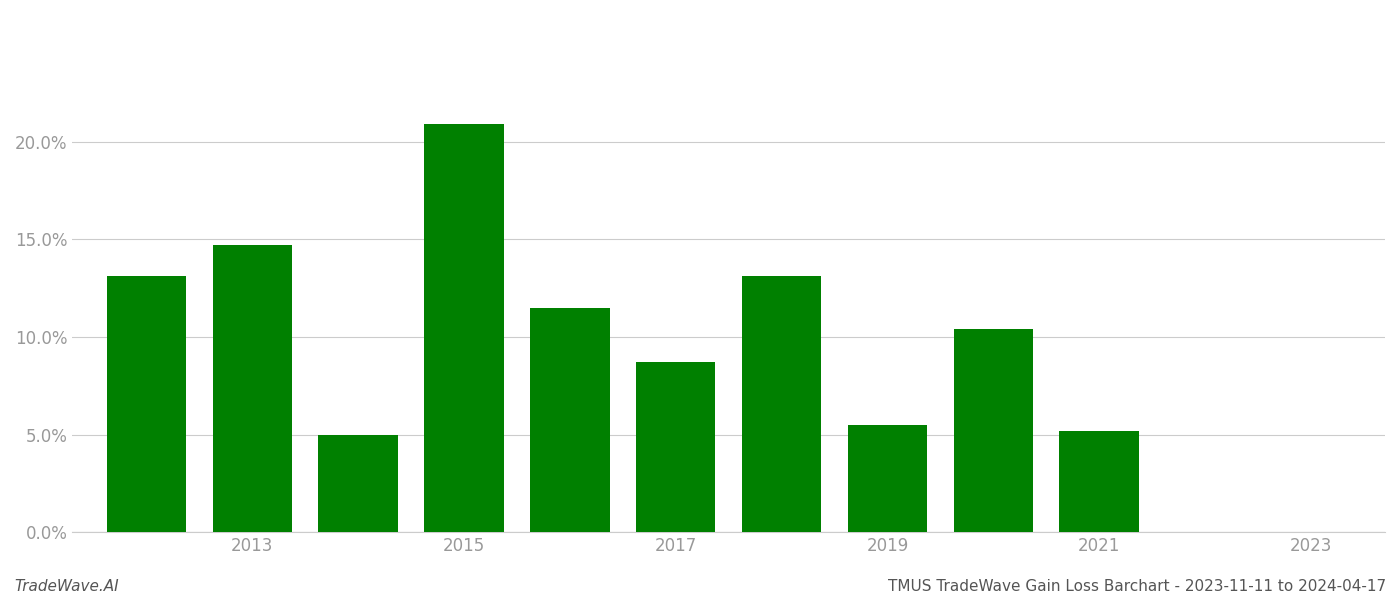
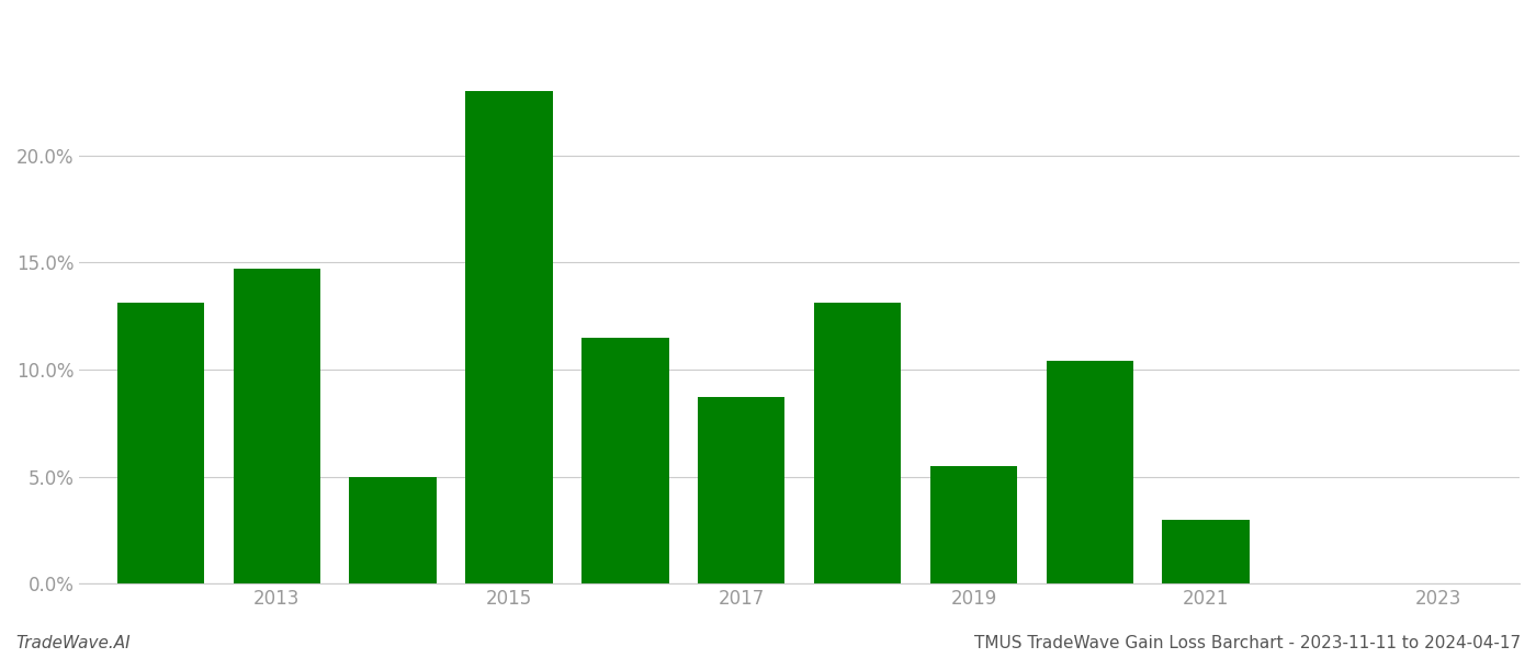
2015: 20.9% -> 23.0%
2021: 5.2% -> 3.0%
